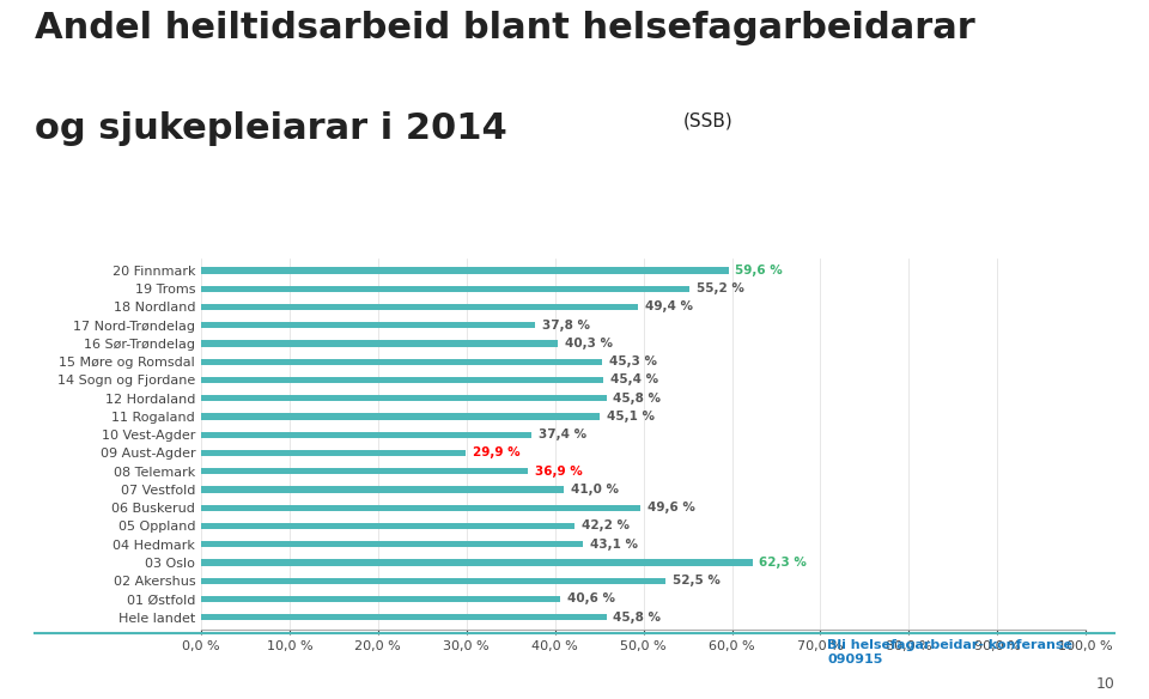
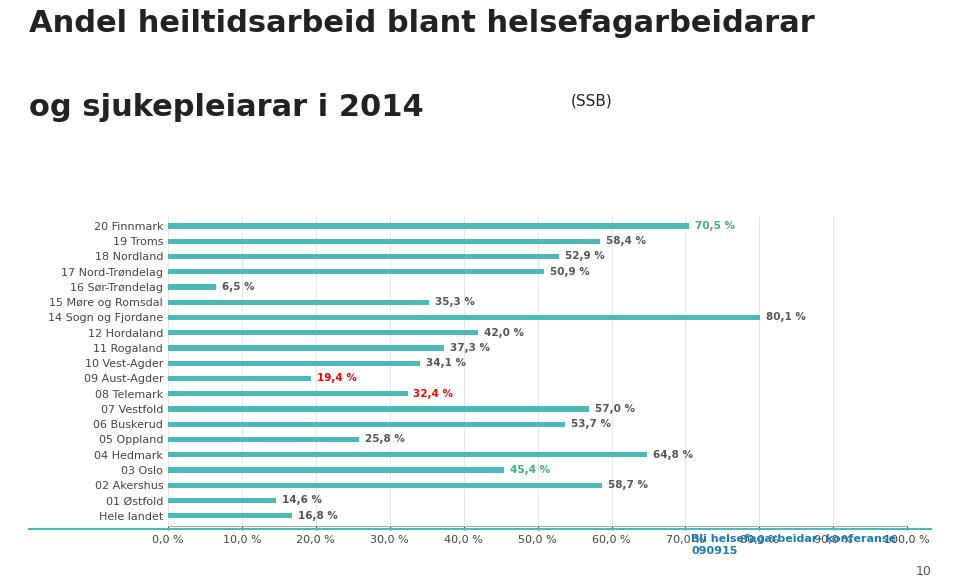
20 Finnmark: 59,6 -> 70,5
19 Troms: 55,2 -> 58,4
18 Nordland: 49,4 -> 52,9
17 Nord-Trøndelag: 37,8 -> 50,9
16 Sør-Trøndelag: 40,3 -> 6,5
15 Møre og Romsdal: 45,3 -> 35,3
14 Sogn og Fjordane: 45,4 -> 80,1
12 Hordaland: 45,8 -> 42,0
11 Rogaland: 45,1 -> 37,3
10 Vest-Agder: 37,4 -> 34,1
09 Aust-Agder: 29,9 -> 19,4
08 Telemark: 36,9 -> 32,4
07 Vestfold: 41,0 -> 57,0
06 Buskerud: 49,6 -> 53,7
05 Oppland: 42,2 -> 25,8
04 Hedmark: 43,1 -> 64,8
03 Oslo: 62,3 -> 45,4
02 Akershus: 52,5 -> 58,7
01 Østfold: 40,6 -> 14,6
Hele landet: 45,8 -> 16,8
